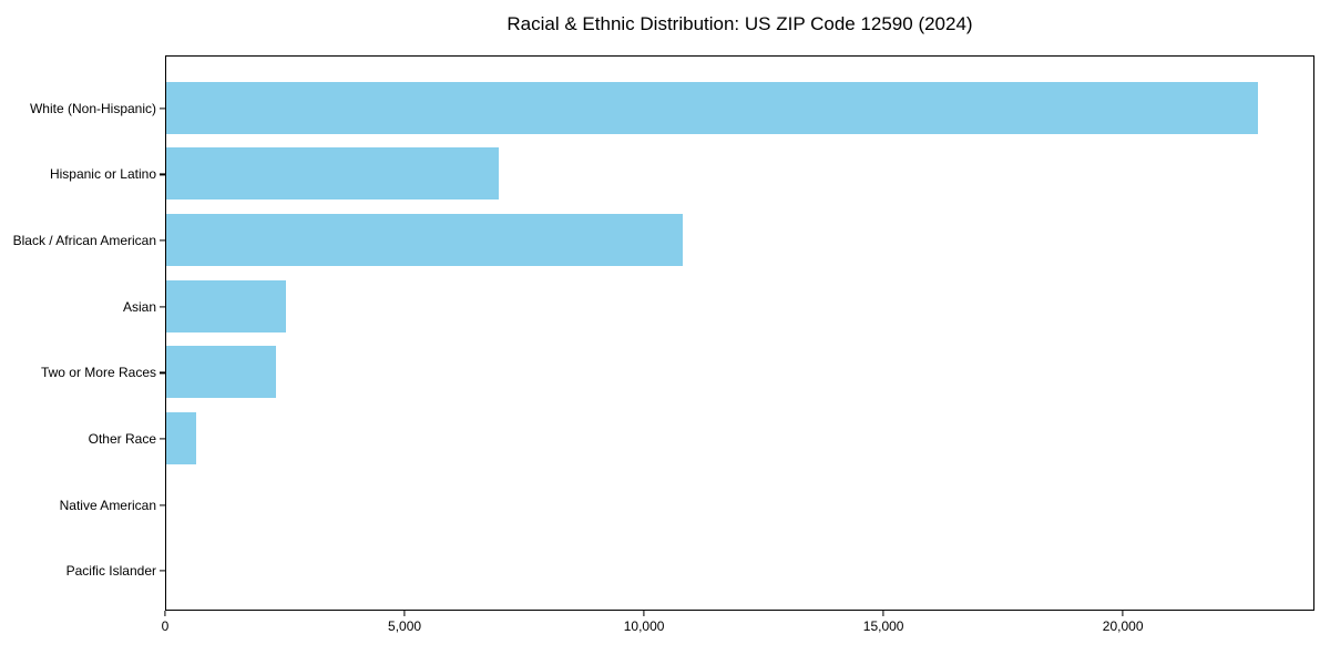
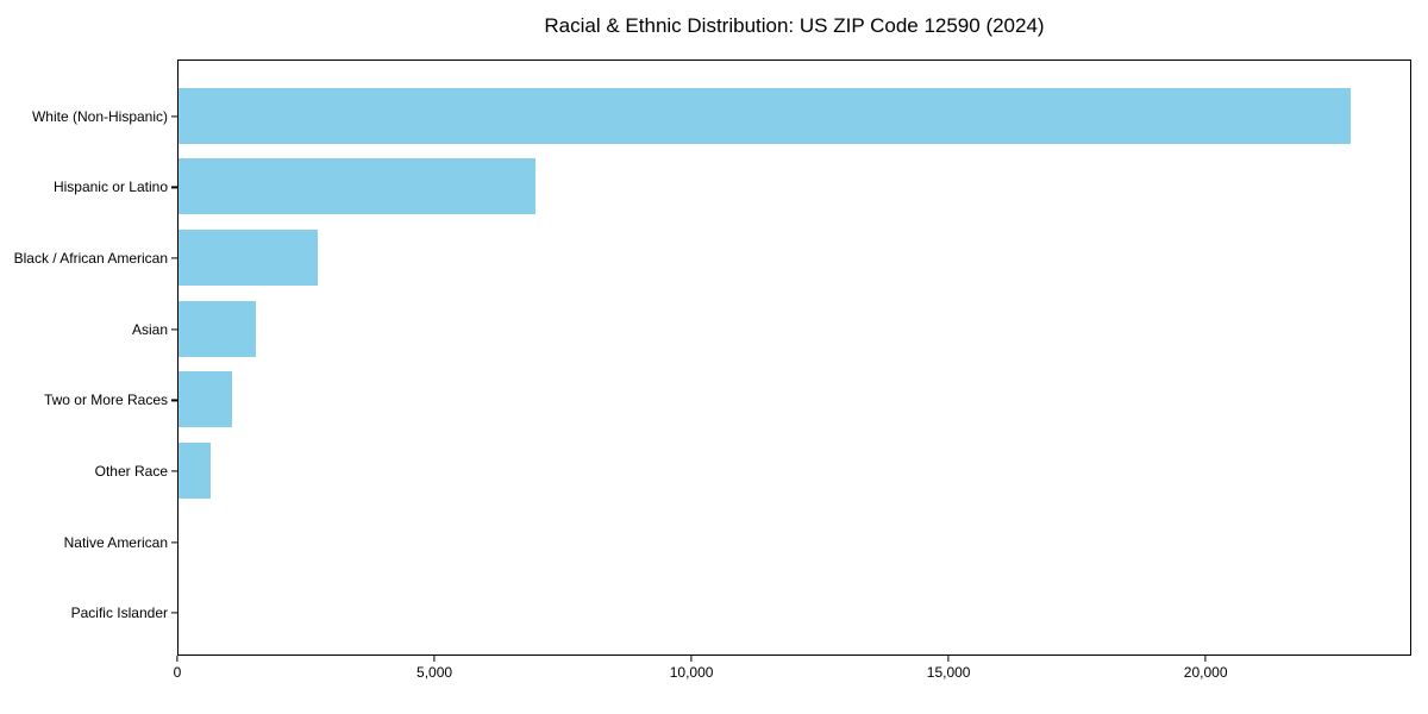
Black / African American: 10800 -> 2700
Asian: 2500 -> 1500
Two or More Races: 2300 -> 1000
